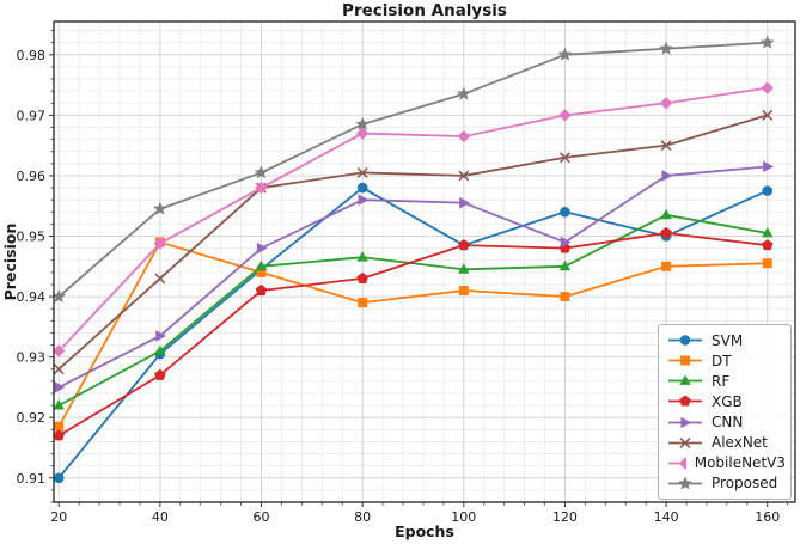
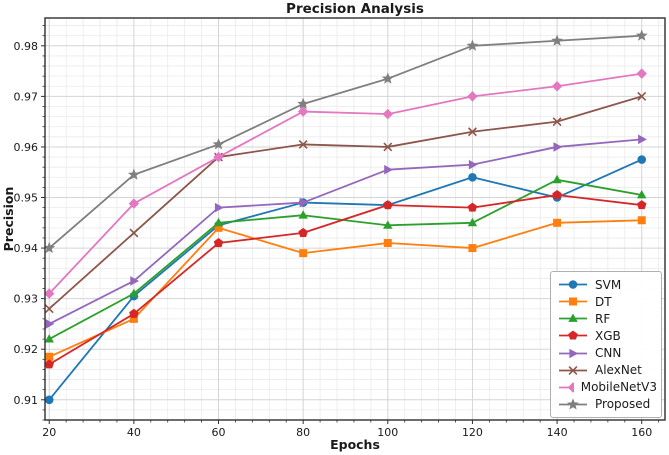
DT/40: 0.949 -> 0.926
SVM/80: 0.958 -> 0.949
CNN/80: 0.956 -> 0.949
CNN/120: 0.949 -> 0.957
